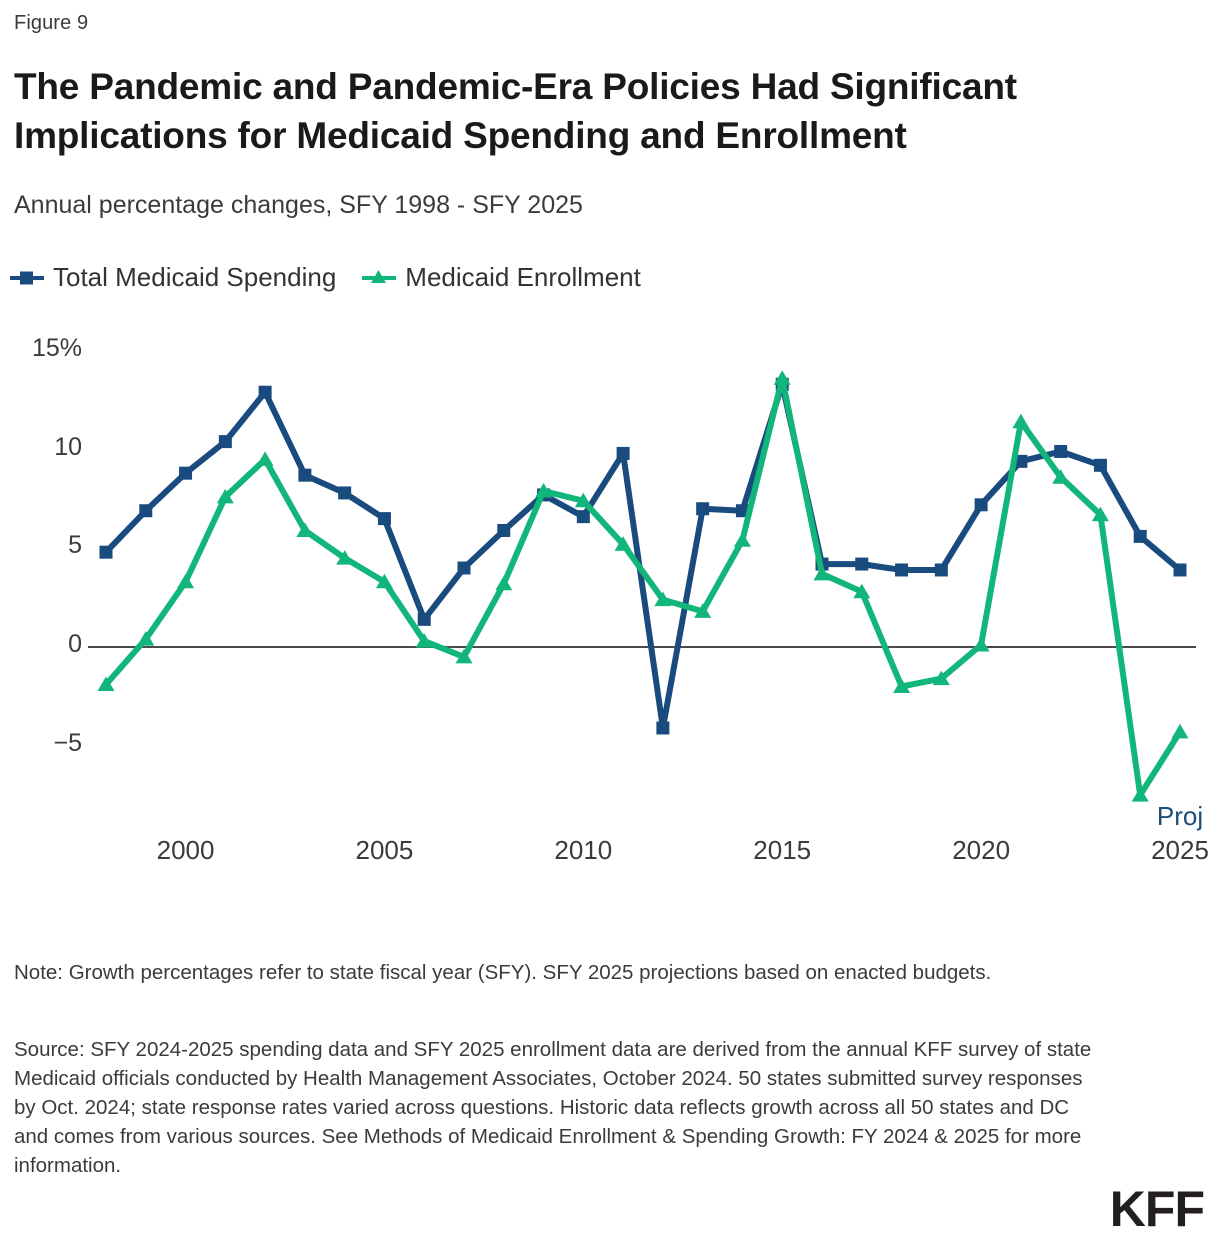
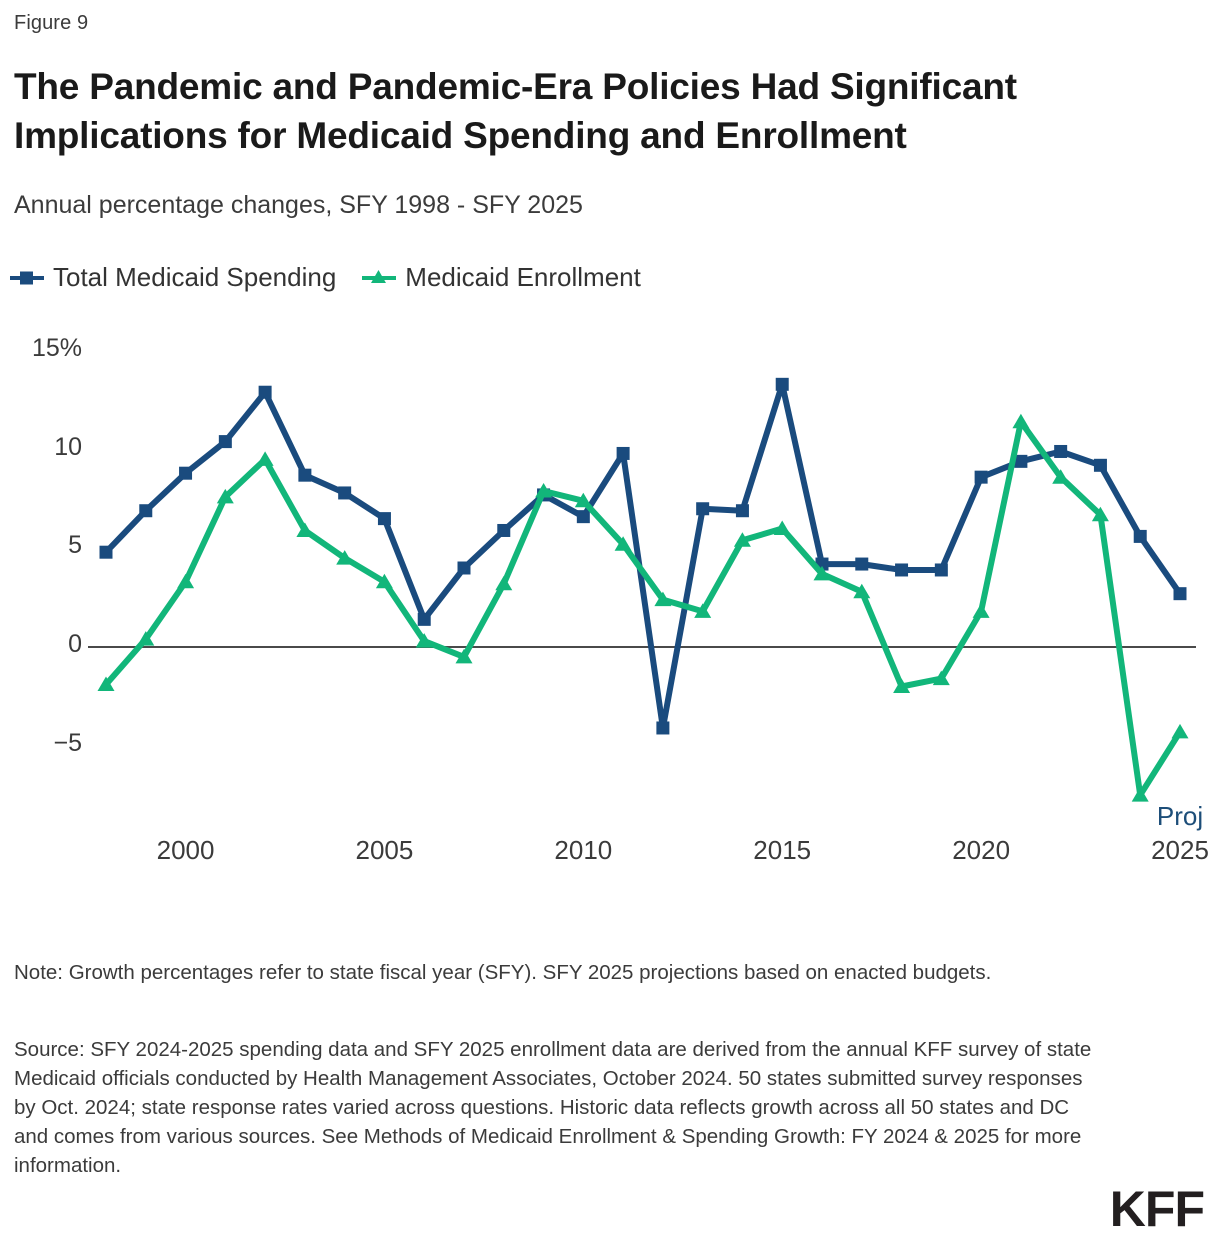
Medicaid Enrollment/2015: 13.6% -> 6.0%
Total Medicaid Spending/2020: 7.2% -> 8.6%
Medicaid Enrollment/2020: 0.1% -> 1.8%
Total Medicaid Spending/2025: 3.9% -> 2.7%
